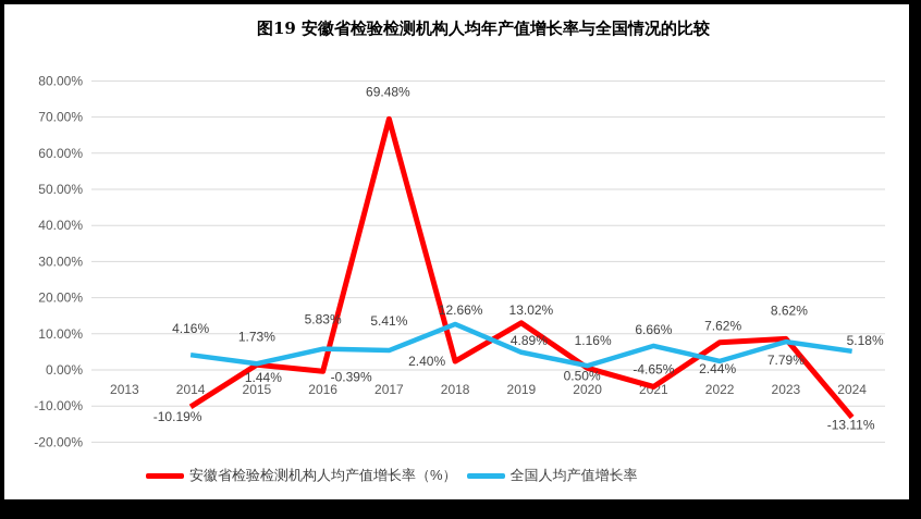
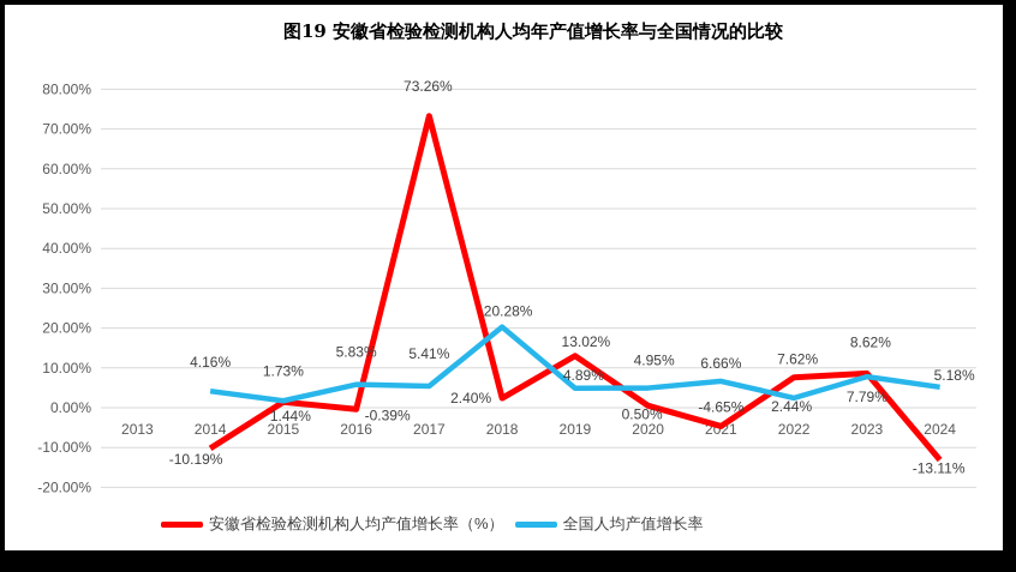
安徽省检验检测机构人均产值增长率（%）/2017: 69.48% -> 73.26%
全国人均产值增长率/2018: 12.66% -> 20.28%
全国人均产值增长率/2020: 1.16% -> 4.95%
